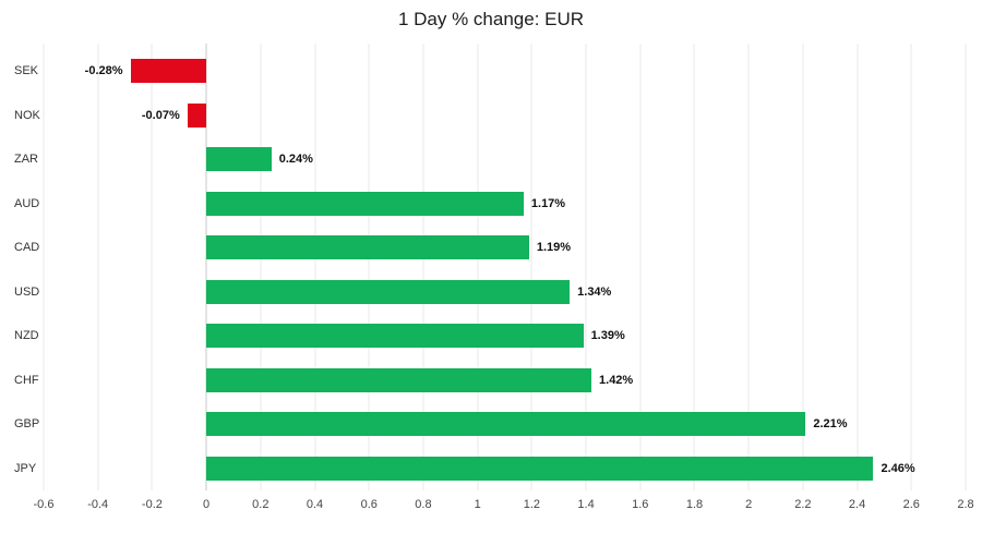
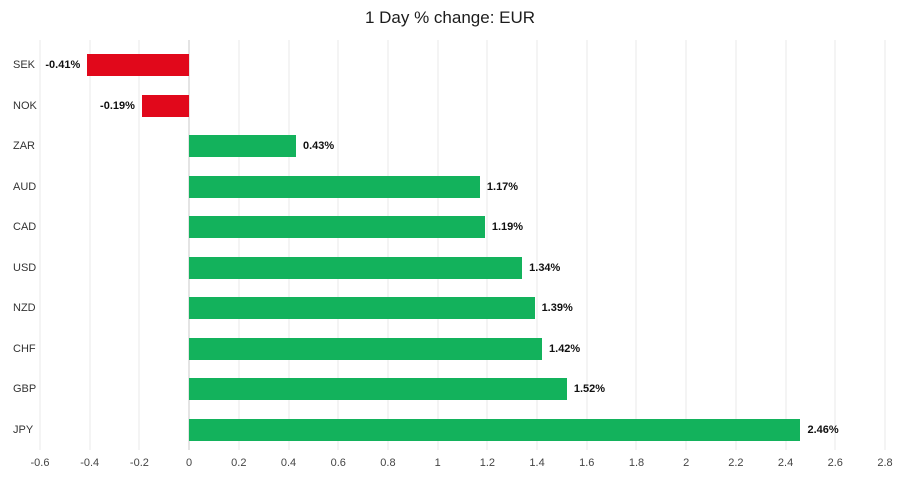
SEK: -0.28% -> -0.41%
NOK: -0.07% -> -0.19%
ZAR: 0.24% -> 0.43%
GBP: 2.21% -> 1.52%
